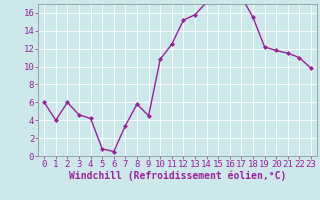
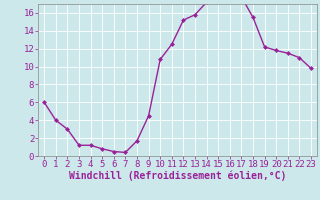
2: 6.0 -> 3.0
3: 4.6 -> 1.2
4: 4.2 -> 1.2
7: 3.4 -> 0.4
8: 5.8 -> 1.7
